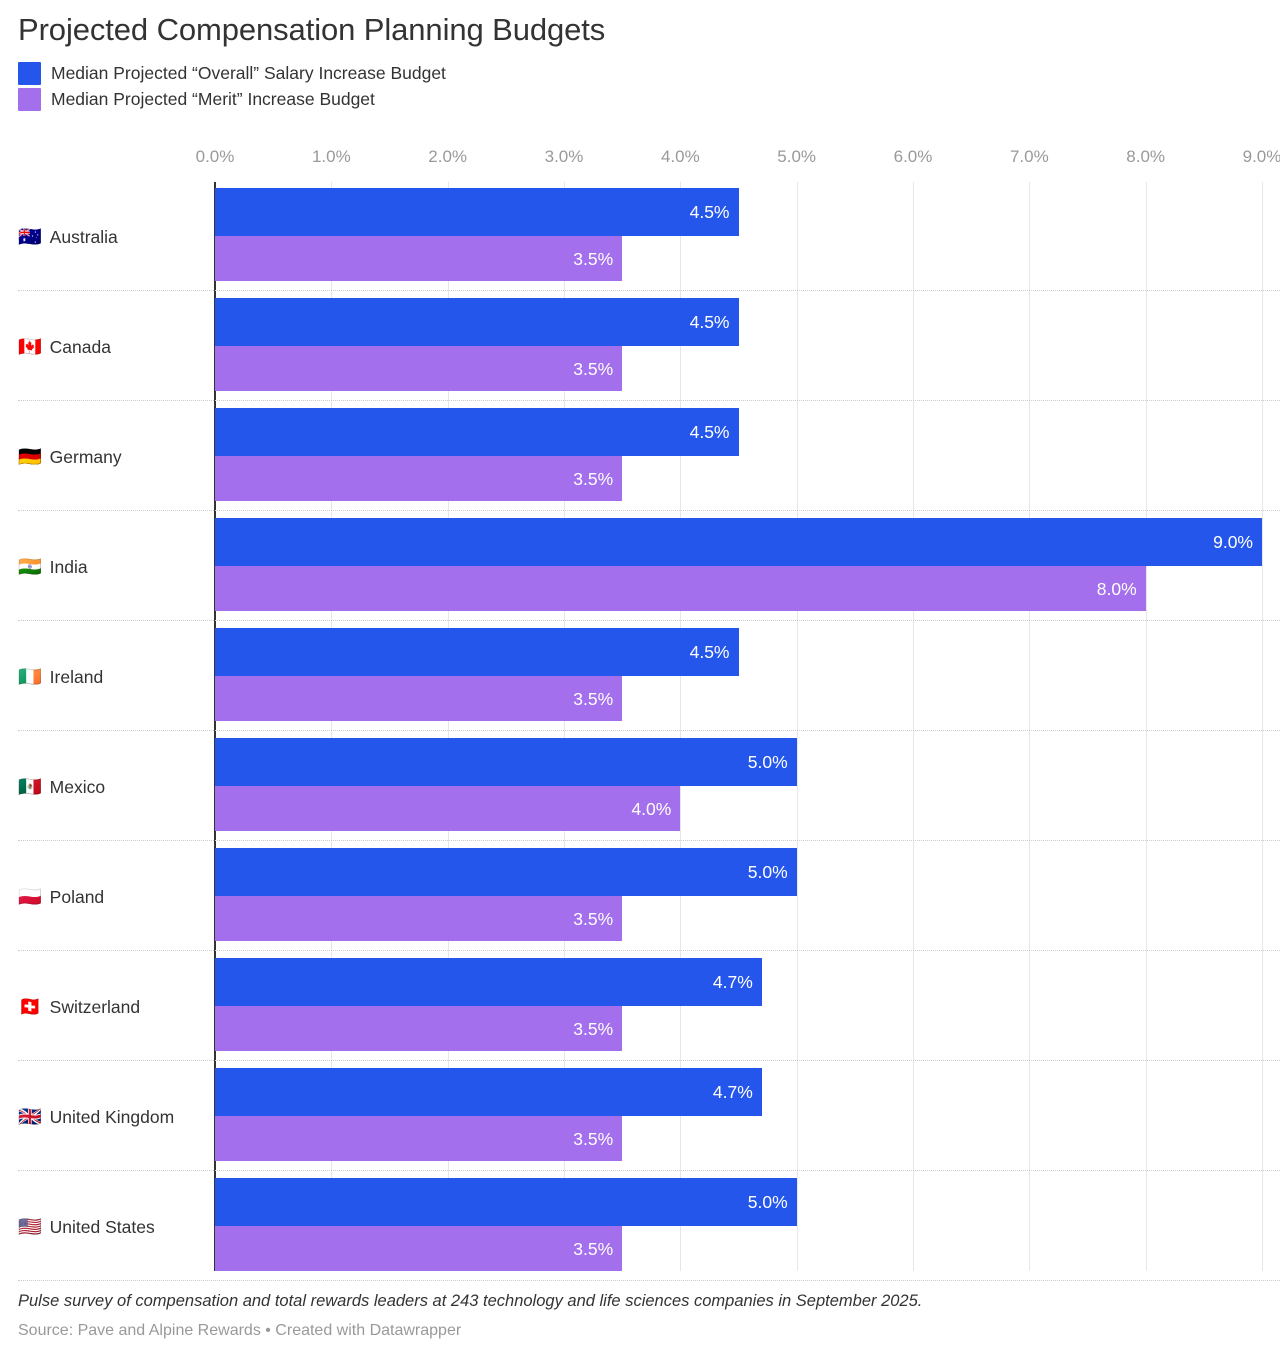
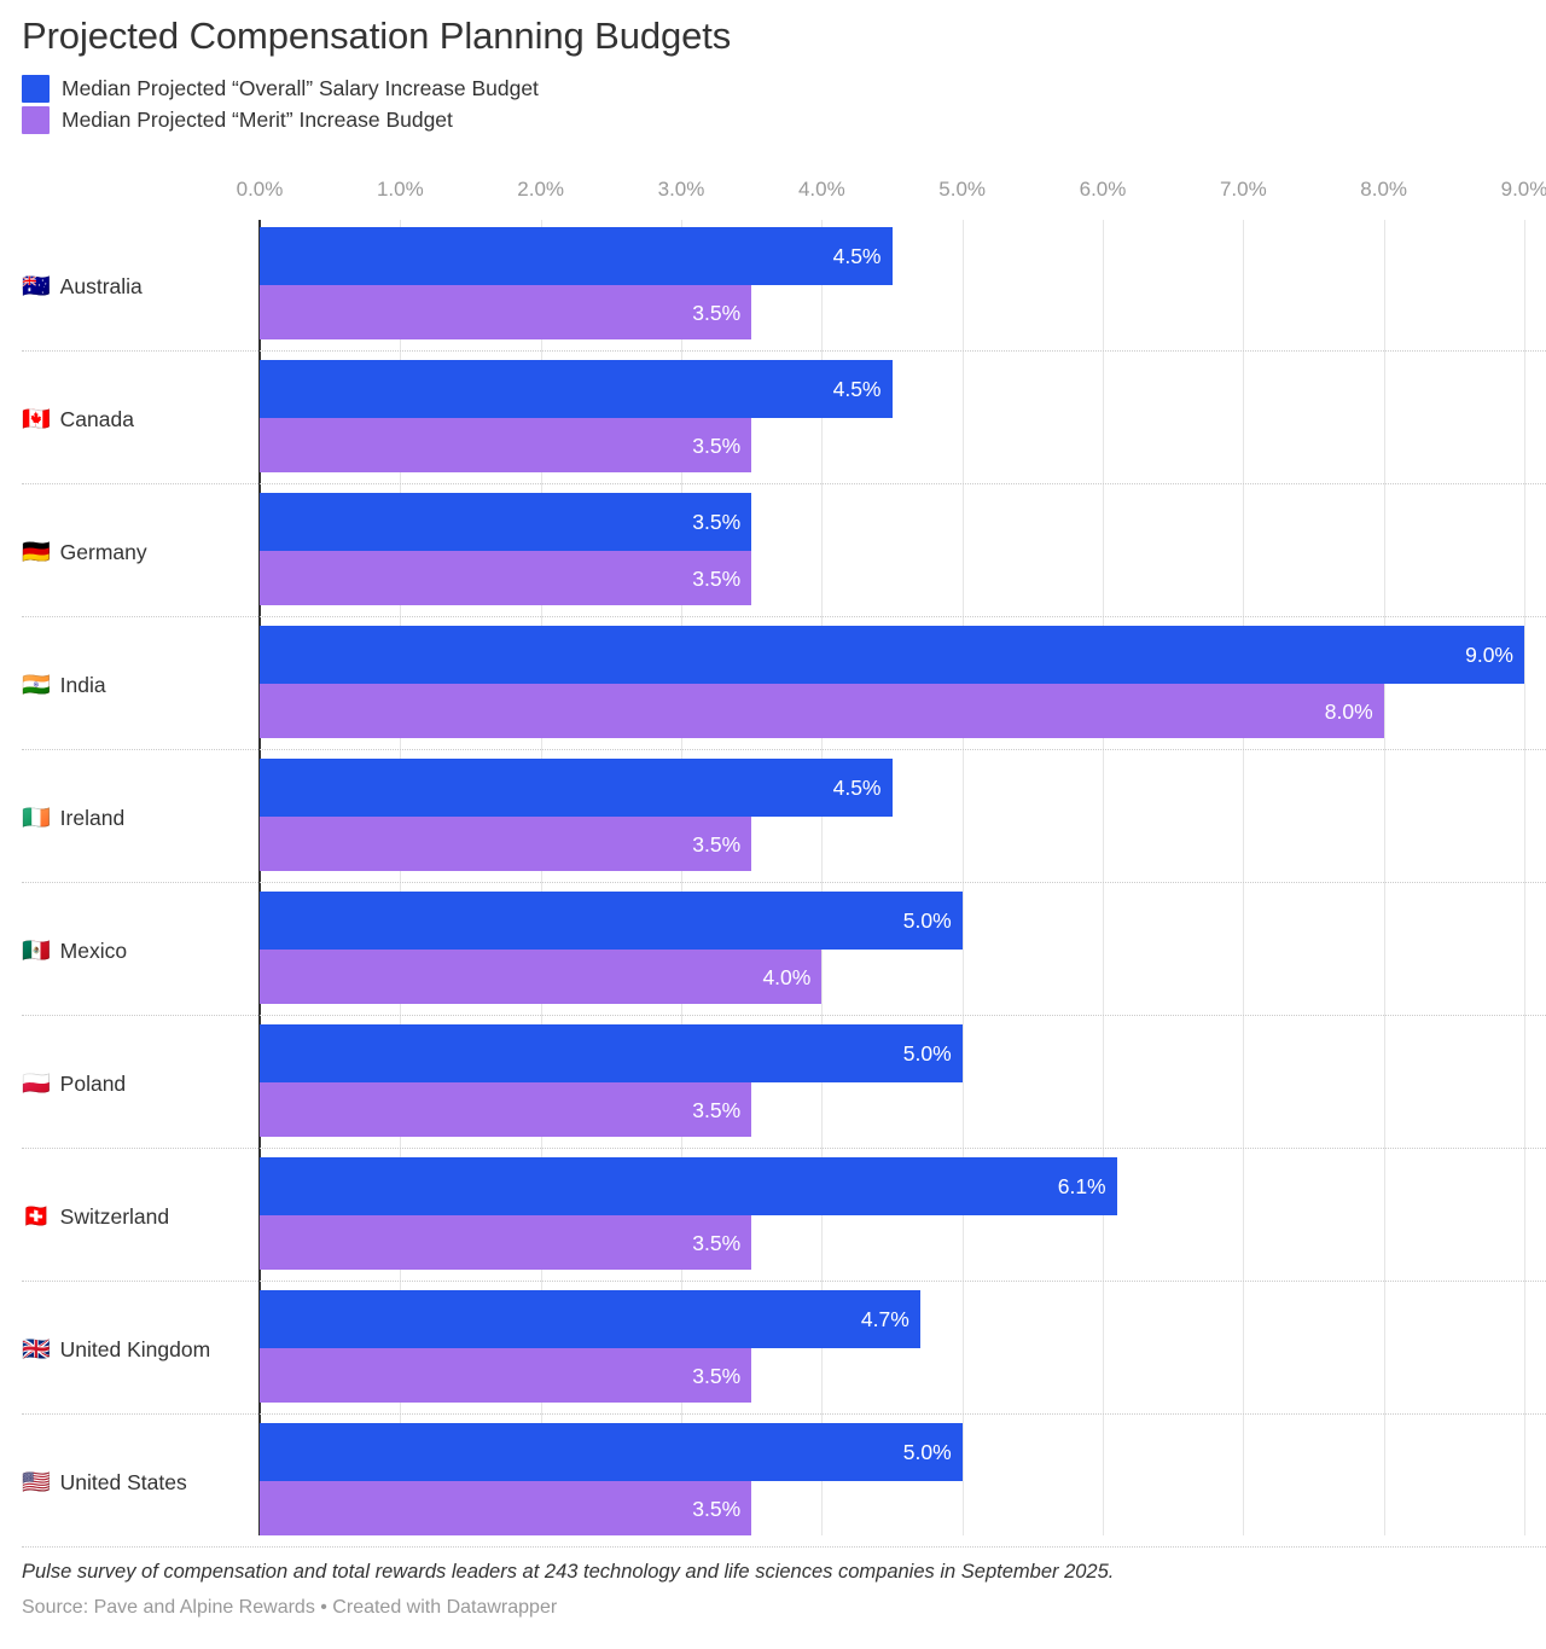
Median Projected “Overall” Salary Increase Budget/Germany: 4.5% -> 3.5%
Median Projected “Overall” Salary Increase Budget/Switzerland: 4.7% -> 6.1%
